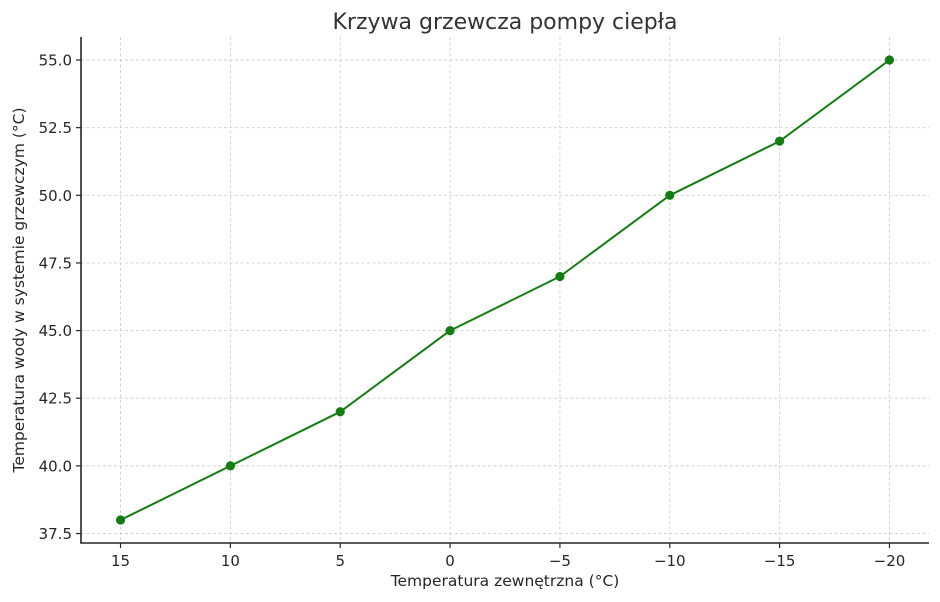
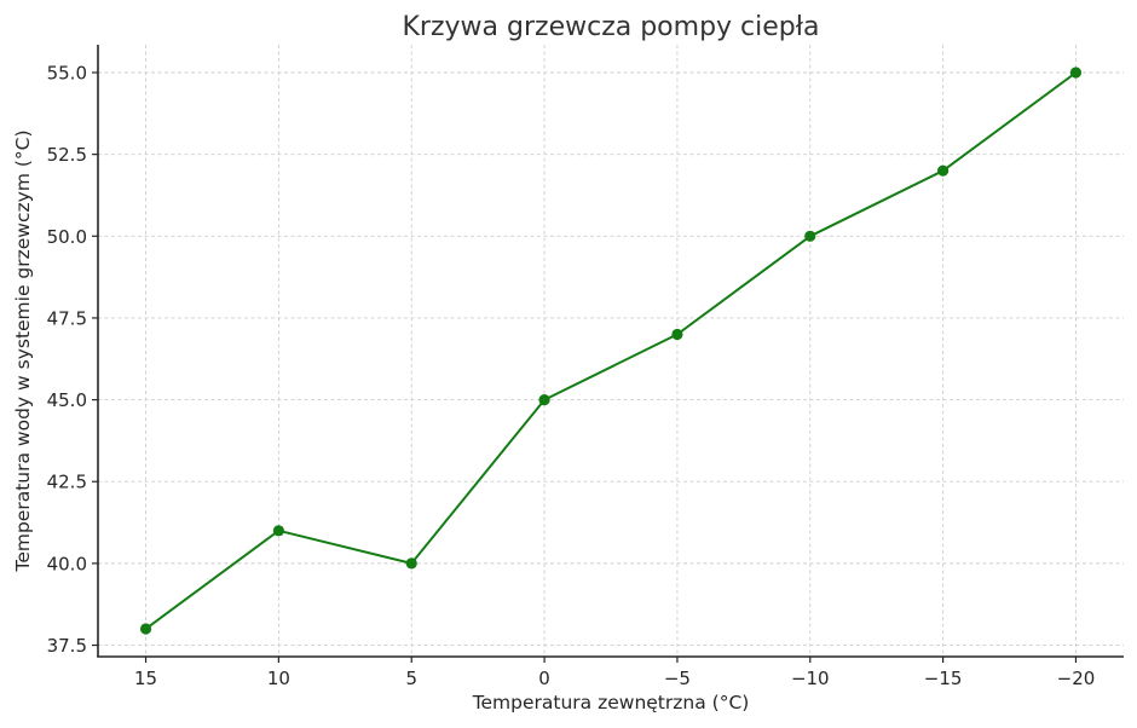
10: 40 -> 41
5: 42 -> 40
